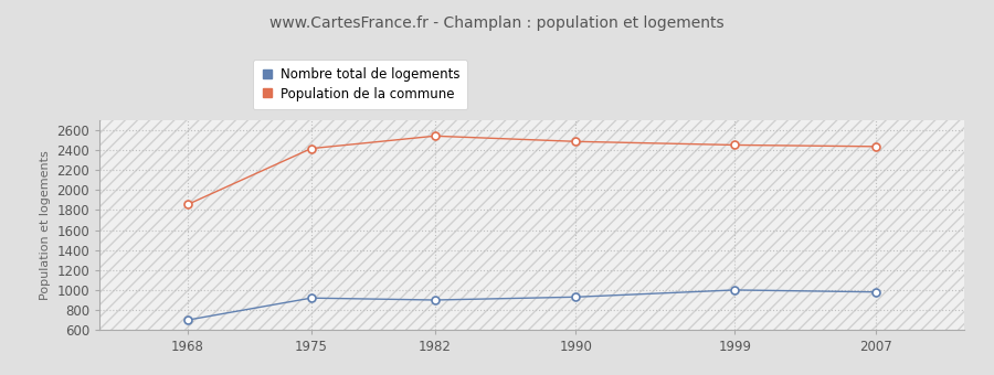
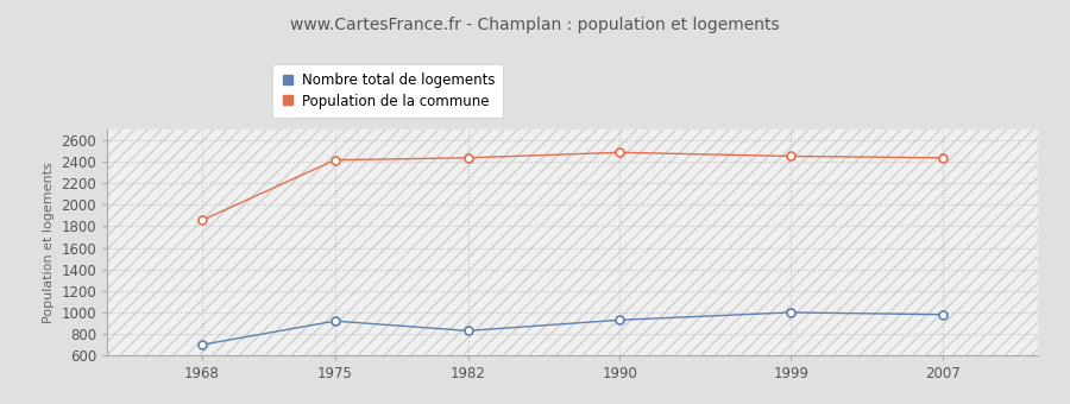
Nombre total de logements/1982: 900 -> 830
Population de la commune/1982: 2540 -> 2440
